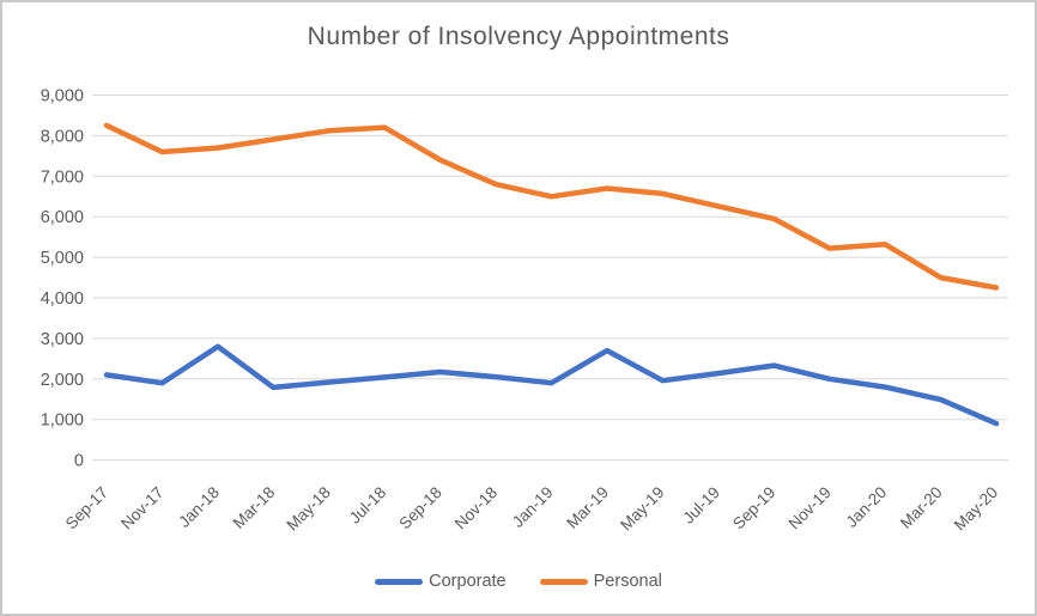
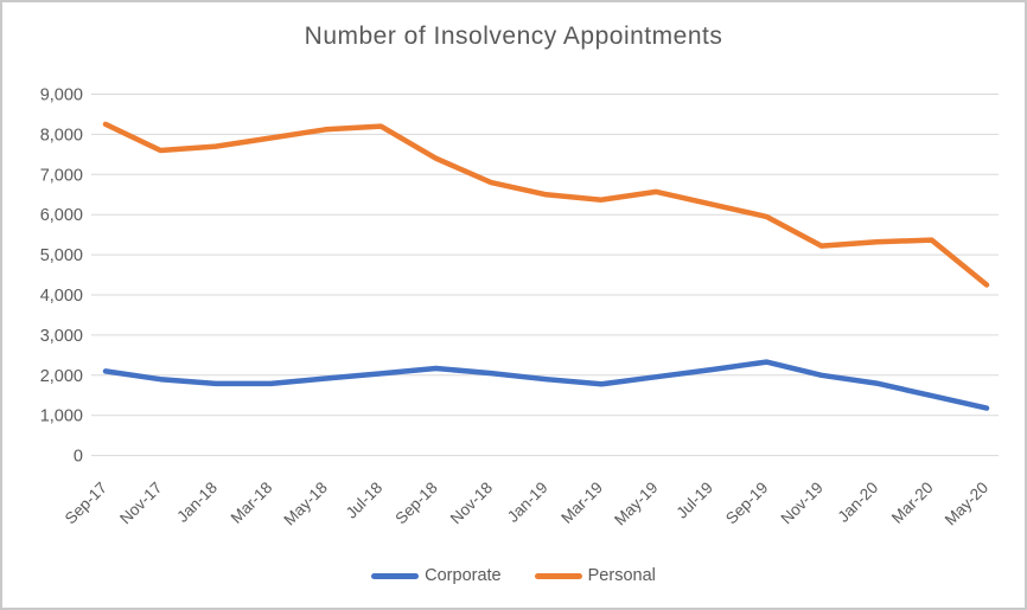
Corporate/Jan-18: 2800 -> 1800
Corporate/Mar-19: 2700 -> 1800
Personal/Mar-19: 6700 -> 6400
Personal/Mar-20: 4500 -> 5400
Corporate/May-20: 900 -> 1200
